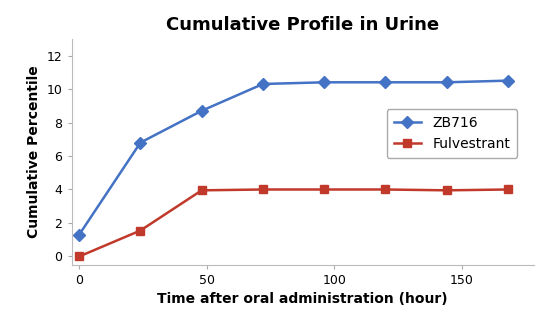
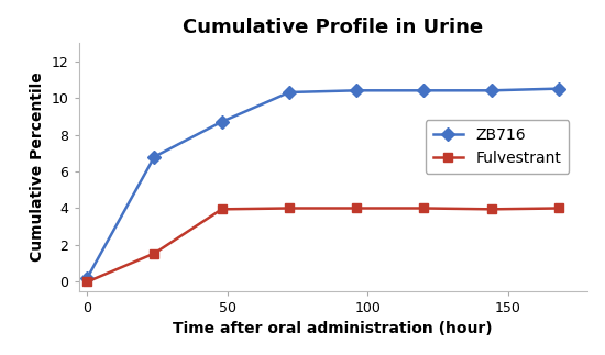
ZB716/0: 1.3 -> 0.2
